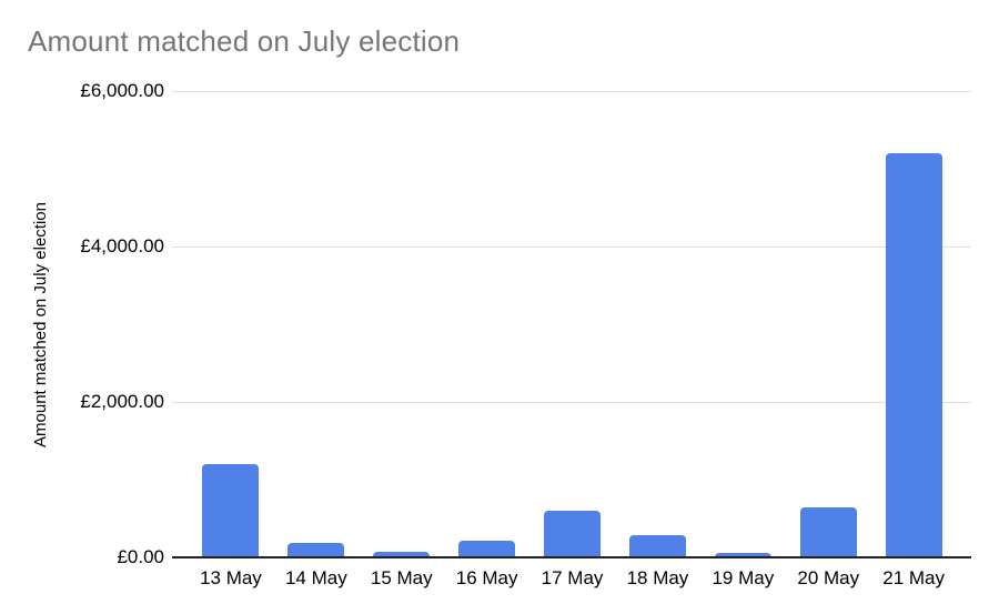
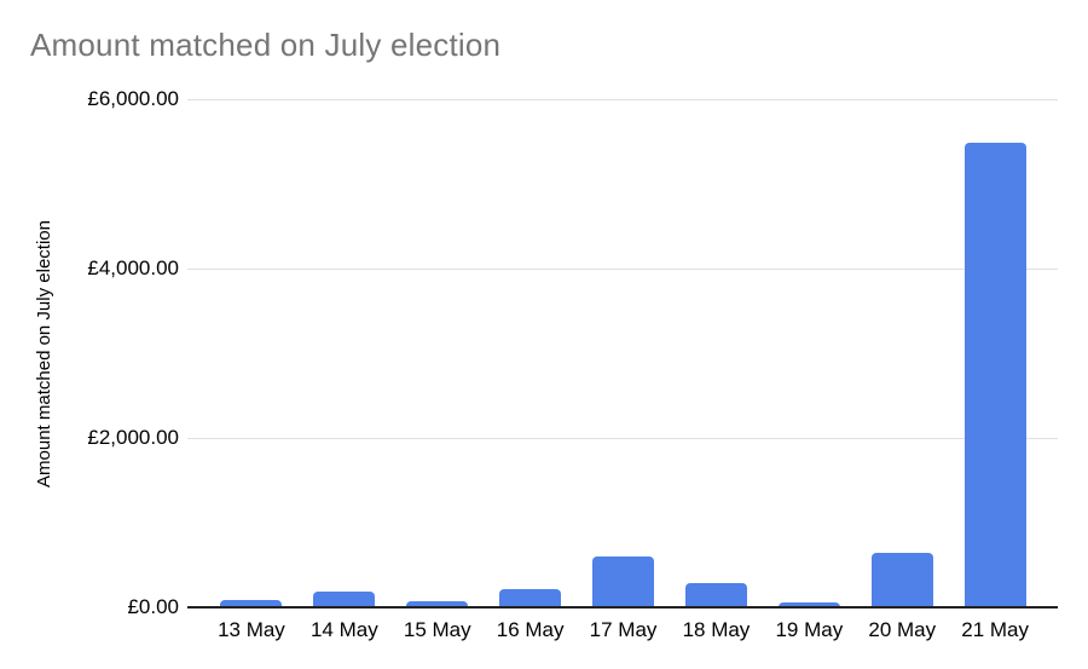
13 May: £1200 -> £100
21 May: £5200 -> £5500
